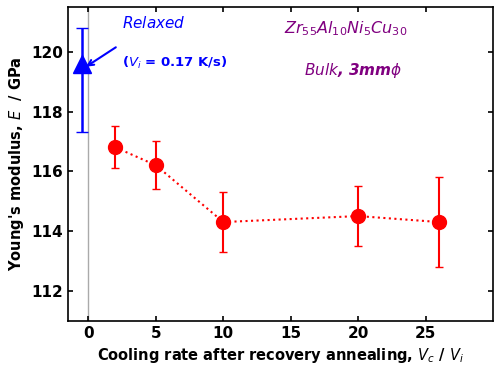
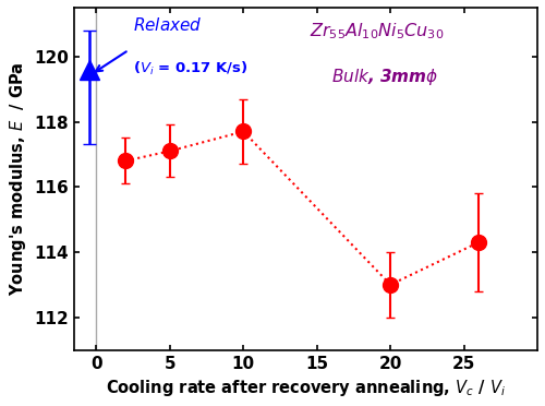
5: 116.2 -> 117.1
10: 114.3 -> 117.7
20: 114.5 -> 113.0
